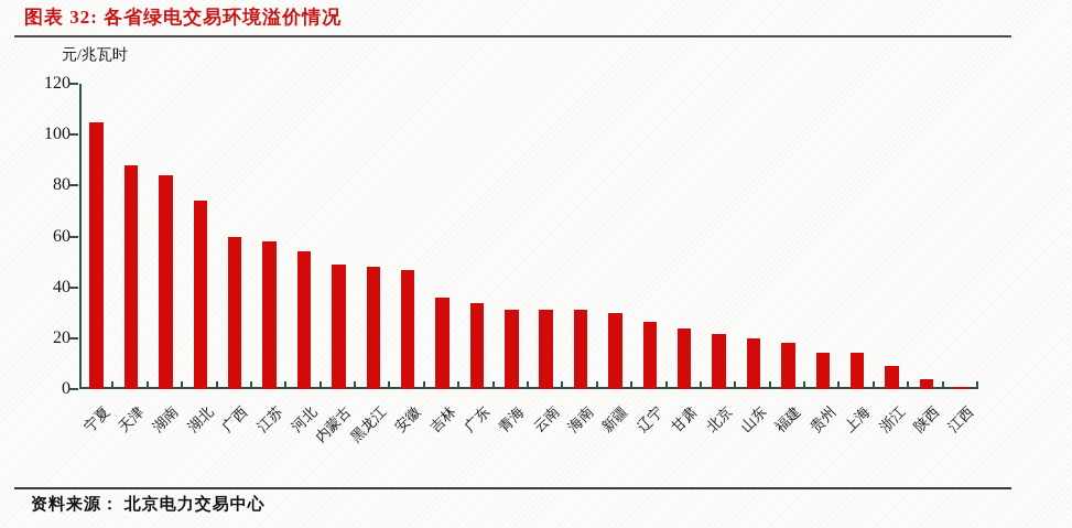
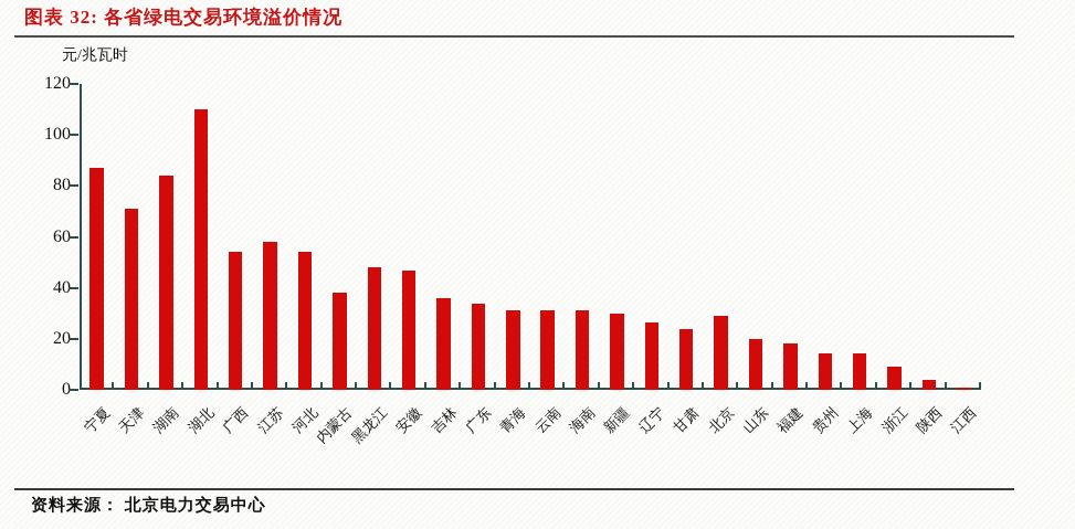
宁夏: 105 -> 87
天津: 88 -> 71
湖北: 74 -> 110
广西: 60 -> 54
内蒙古: 49 -> 38
北京: 22 -> 29
